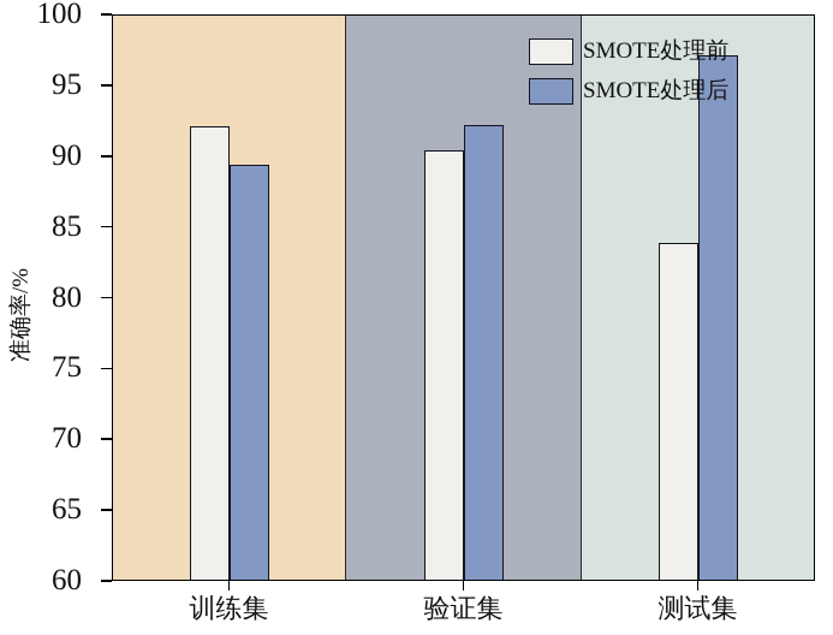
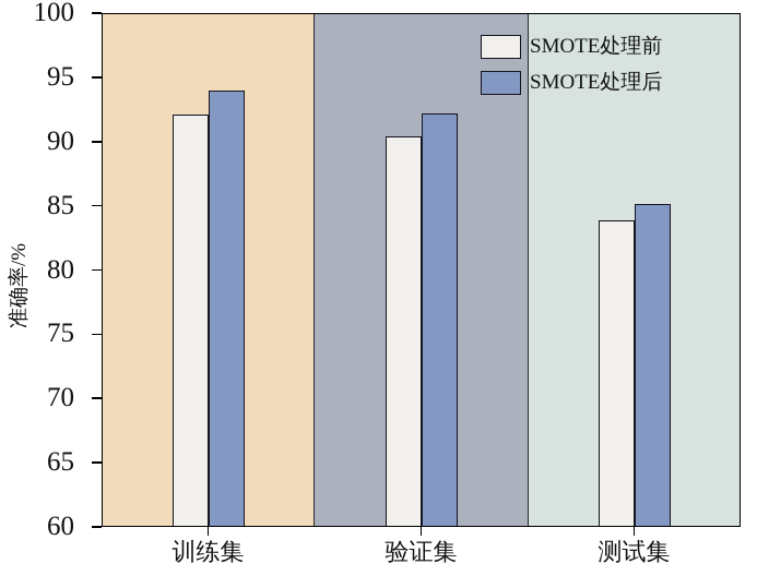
SMOTE处理后/训练集: 89.4 -> 94.0
SMOTE处理后/测试集: 97.1 -> 85.1
